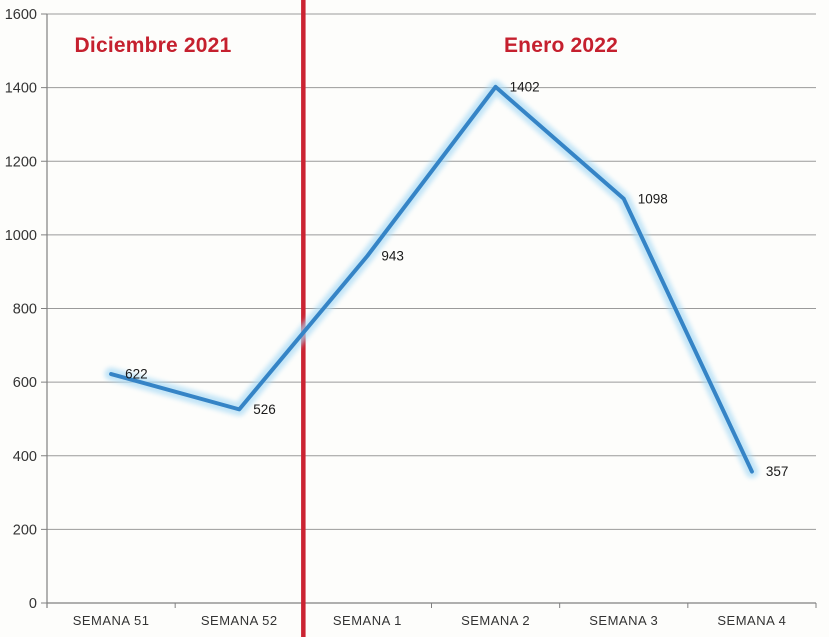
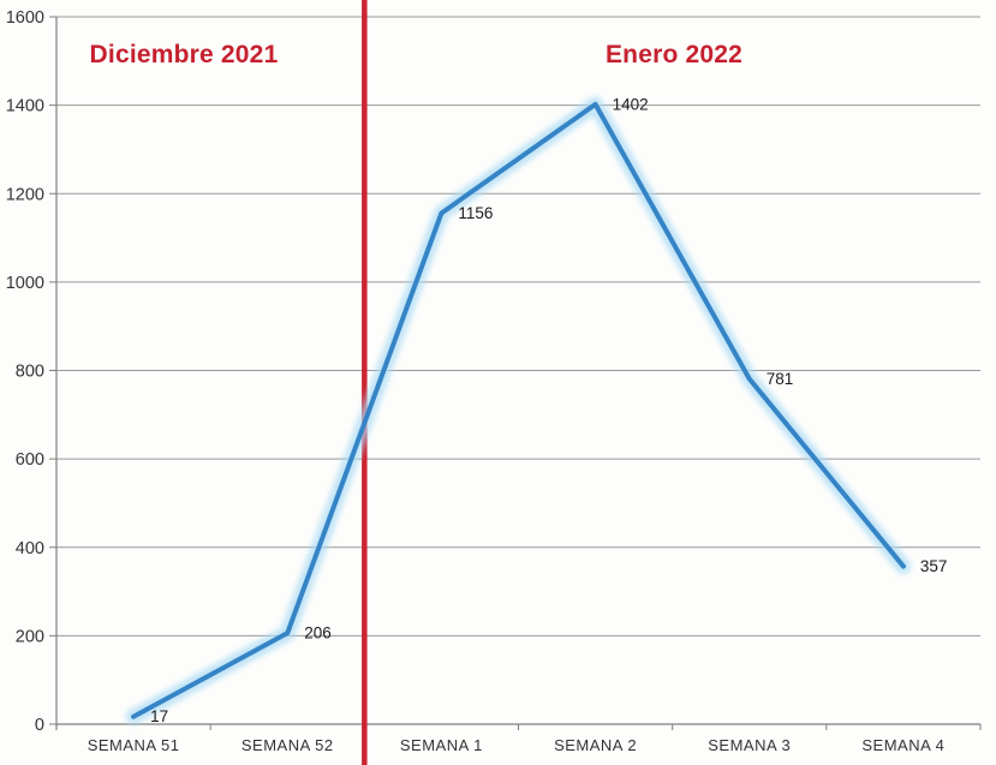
SEMANA 51: 622 -> 17
SEMANA 52: 526 -> 206
SEMANA 1: 943 -> 1156
SEMANA 3: 1098 -> 781
